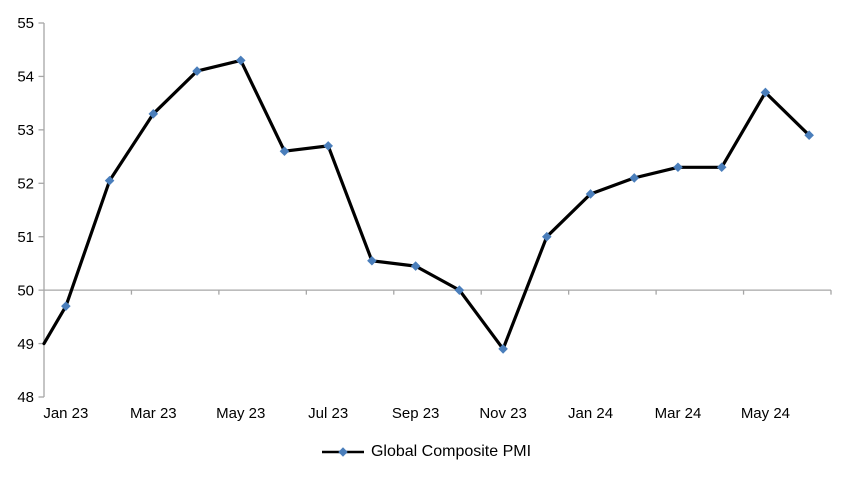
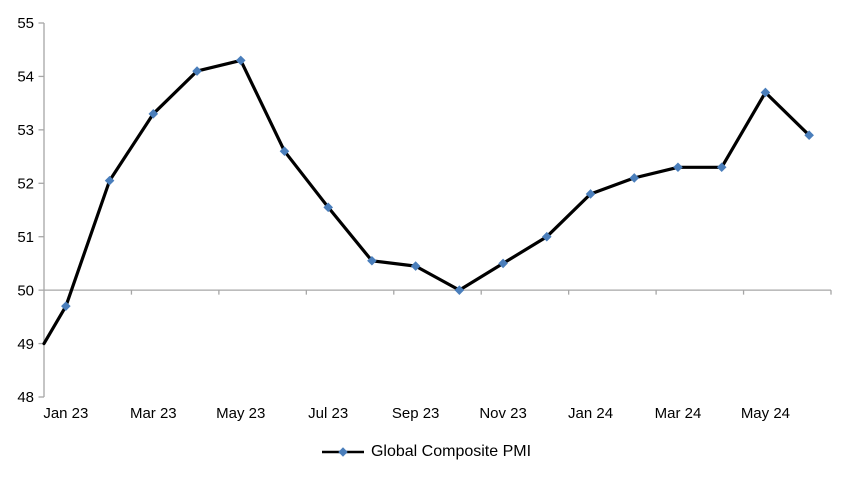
Jul 23: 52.7 -> 51.5
Nov 23: 48.9 -> 50.5
